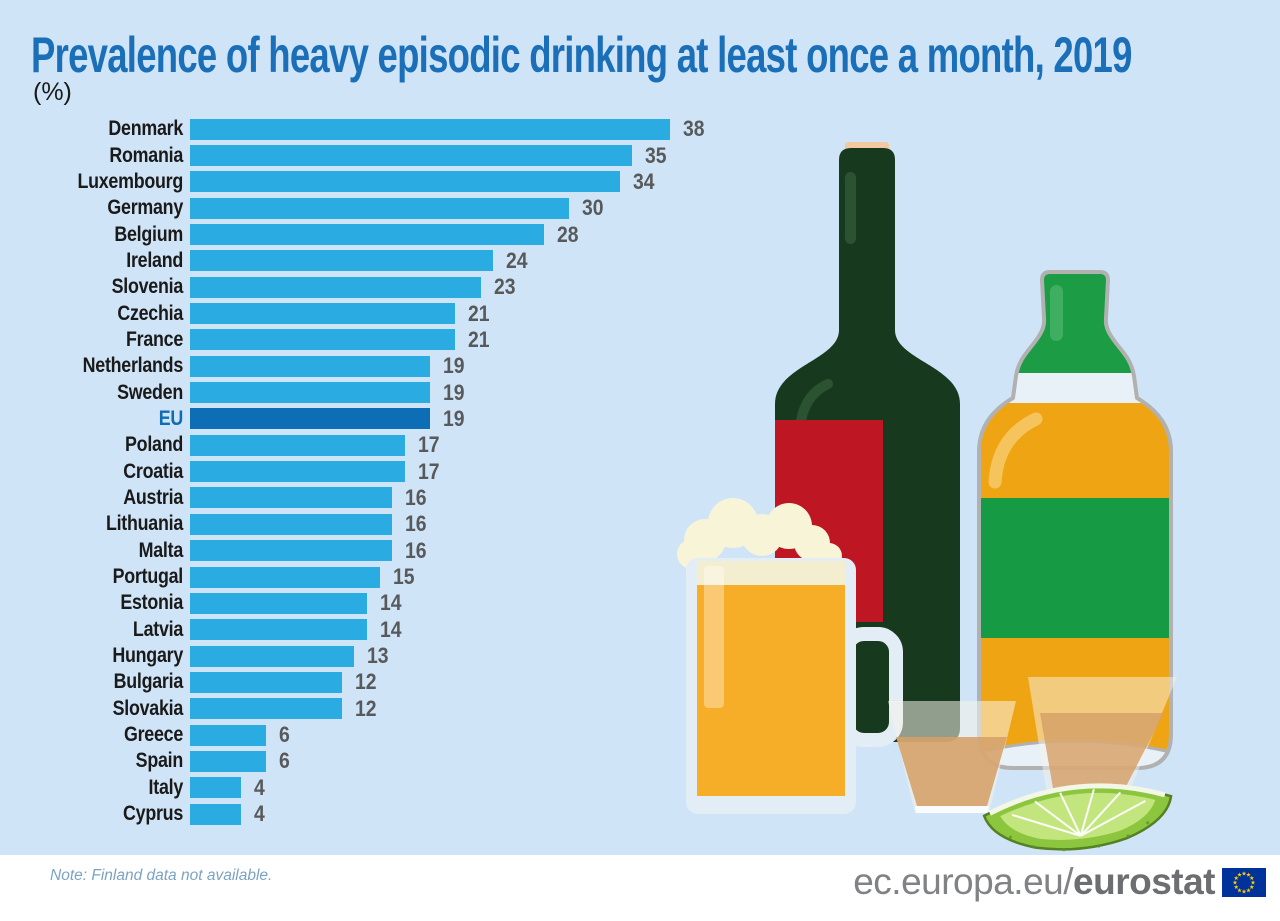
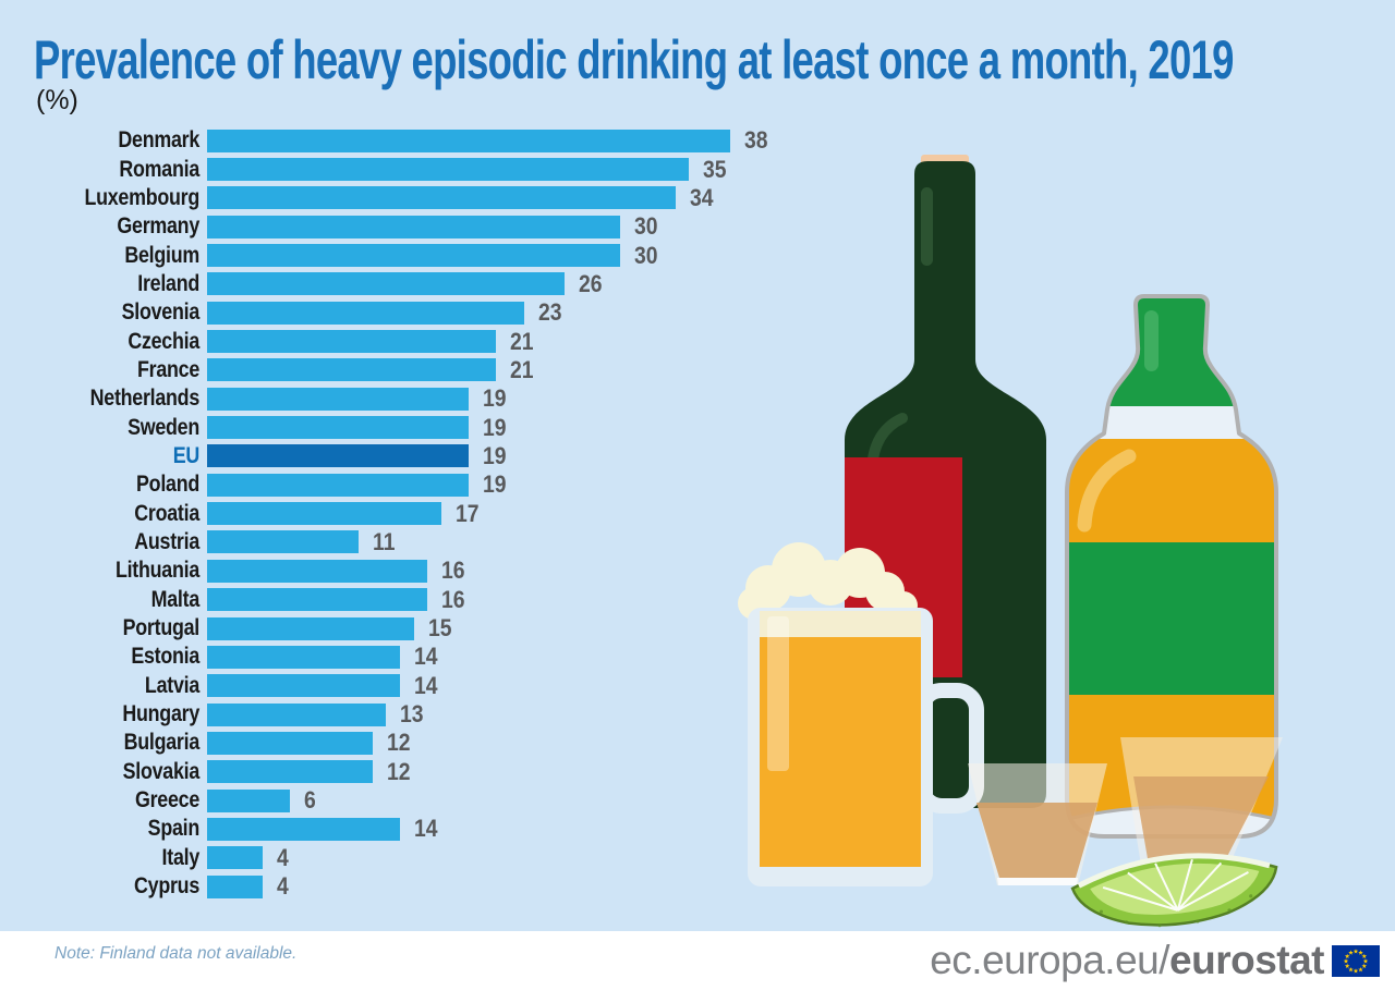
Belgium: 28 -> 30
Ireland: 24 -> 26
Poland: 17 -> 19
Austria: 16 -> 11
Spain: 6 -> 14
